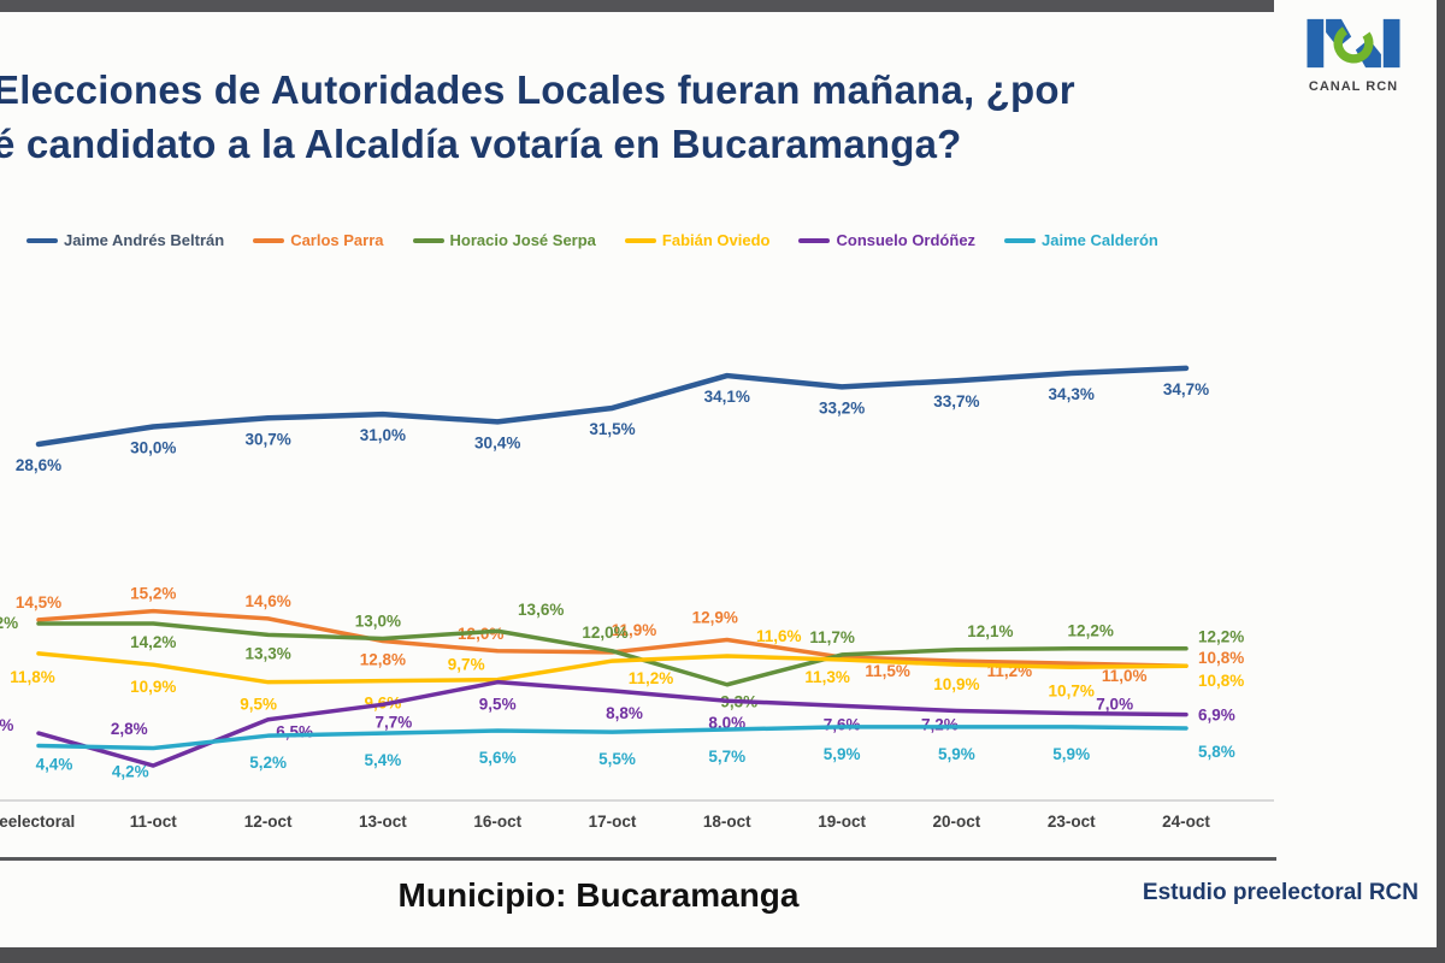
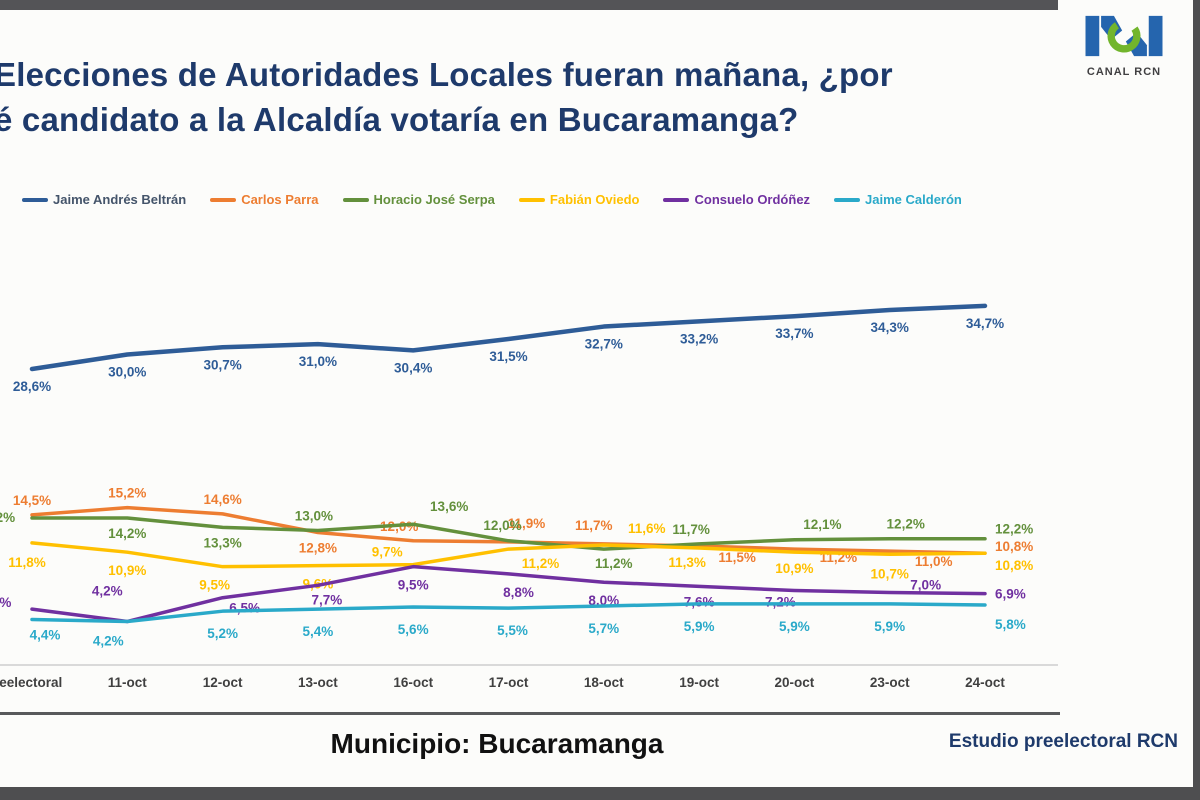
Consuelo Ordóñez/11-oct: 2,8% -> 4,2%
Jaime Andrés Beltrán/18-oct: 34,1% -> 32,7%
Carlos Parra/18-oct: 12,9% -> 11,7%
Horacio José Serpa/18-oct: 9,3% -> 11,2%
